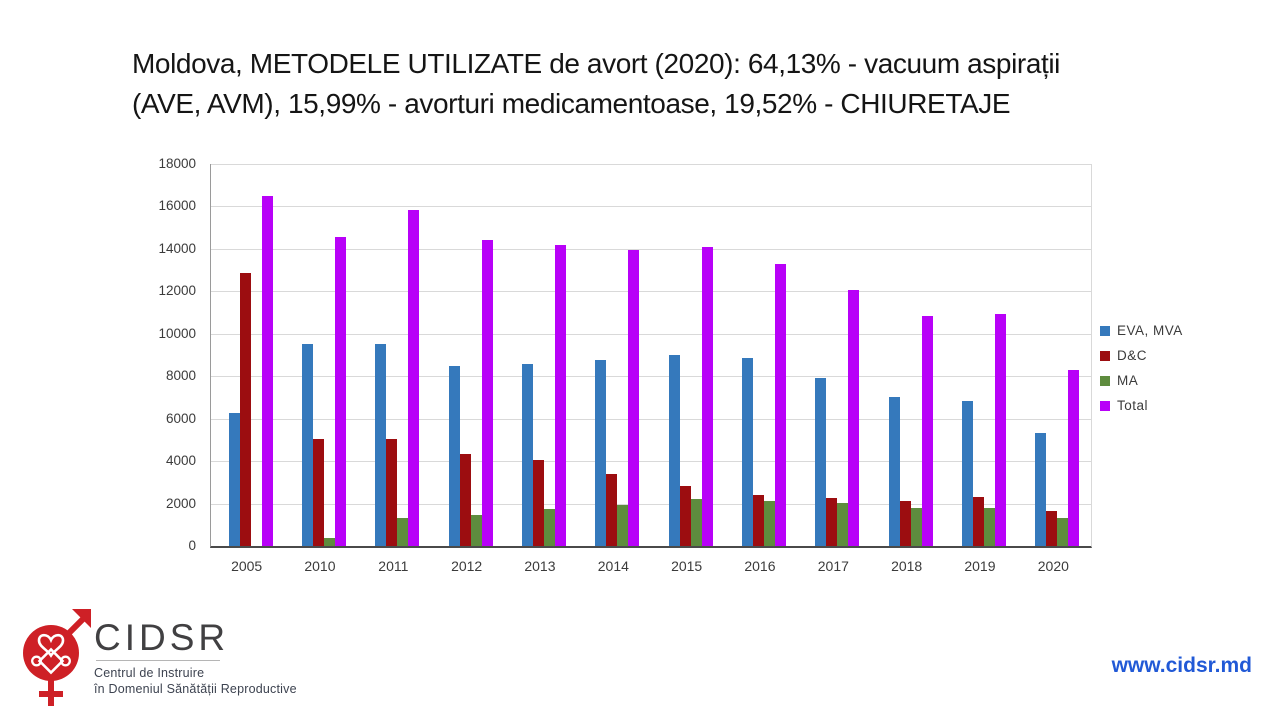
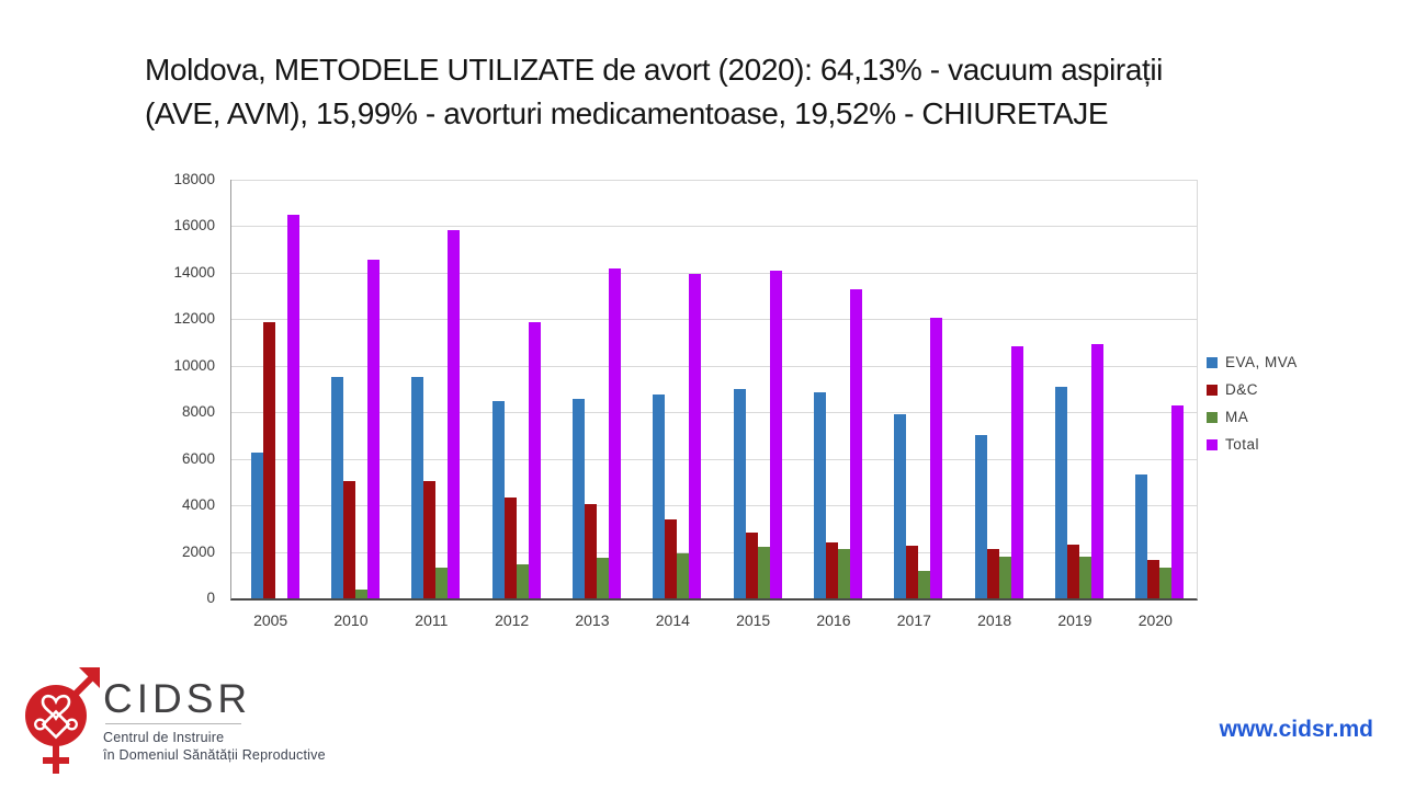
D&C/2005: 12800 -> 11900
Total/2012: 14400 -> 11900
MA/2017: 2000 -> 1200
EVA, MVA/2019: 6800 -> 9100
